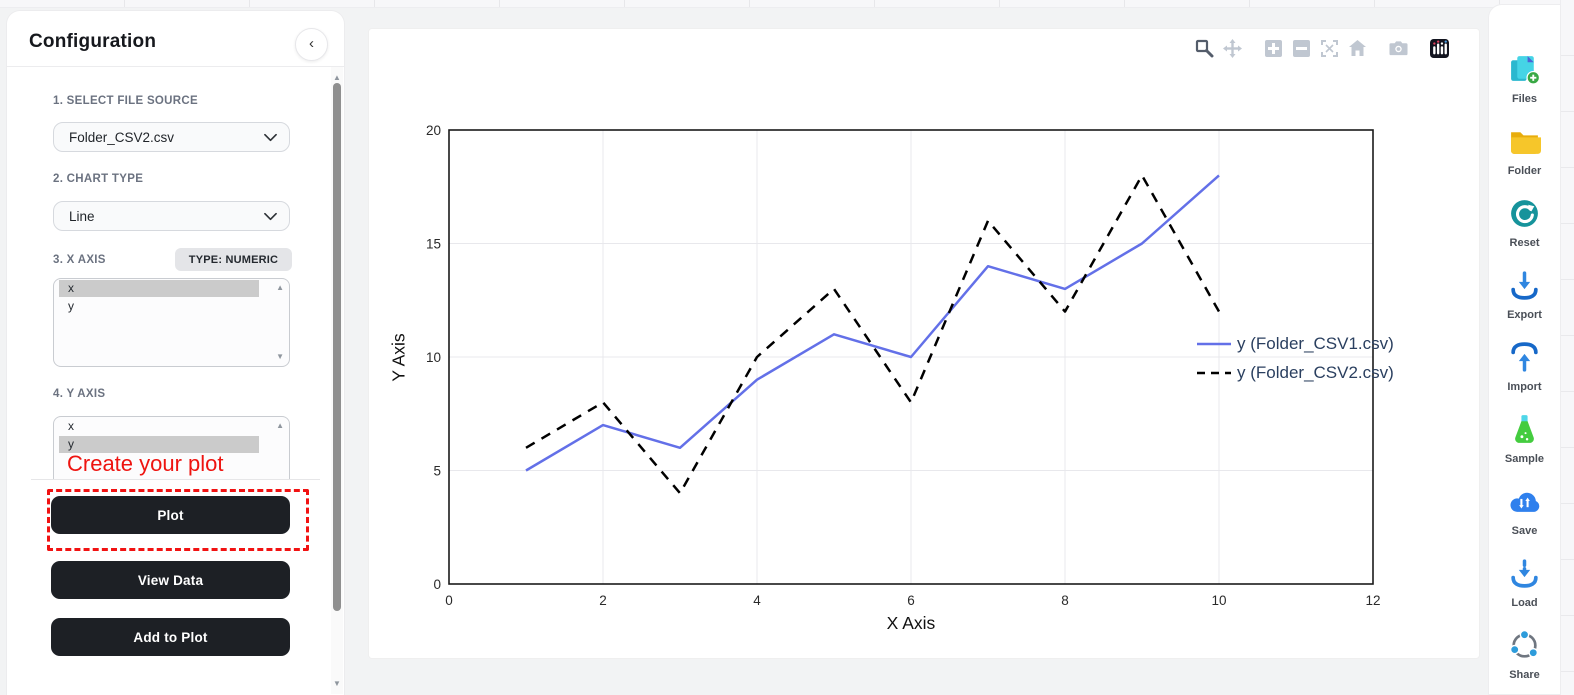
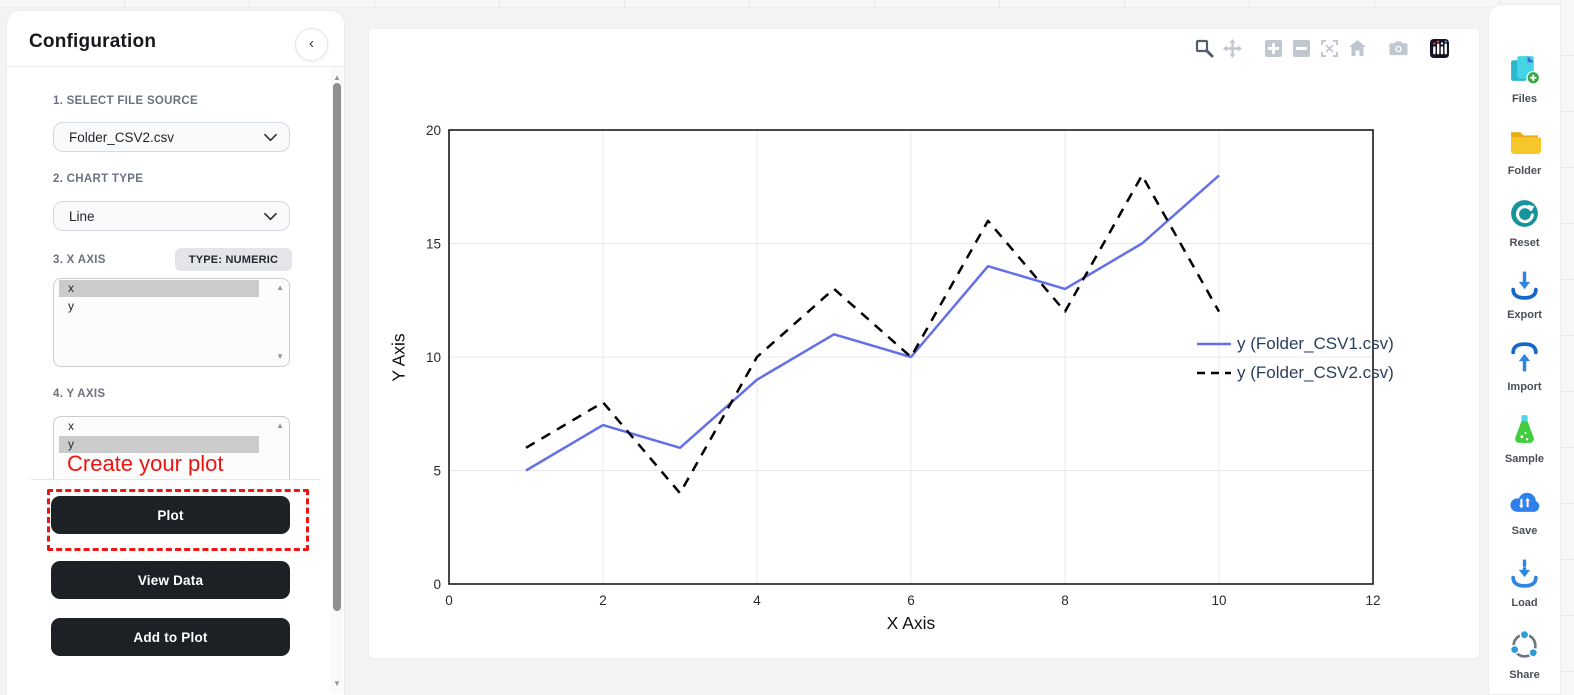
y (Folder_CSV2.csv)/6: 8 -> 10
